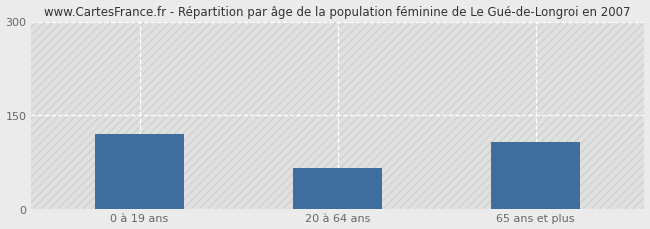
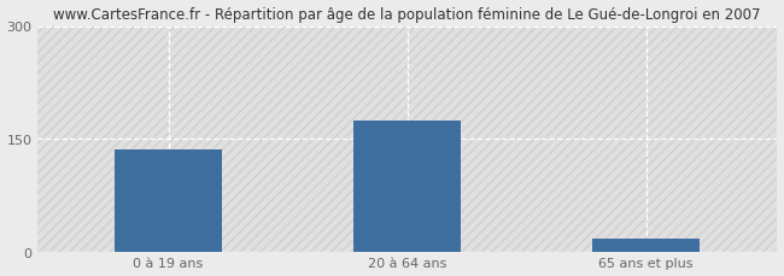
0 à 19 ans: 120 -> 136
20 à 64 ans: 66 -> 175
65 ans et plus: 108 -> 18
